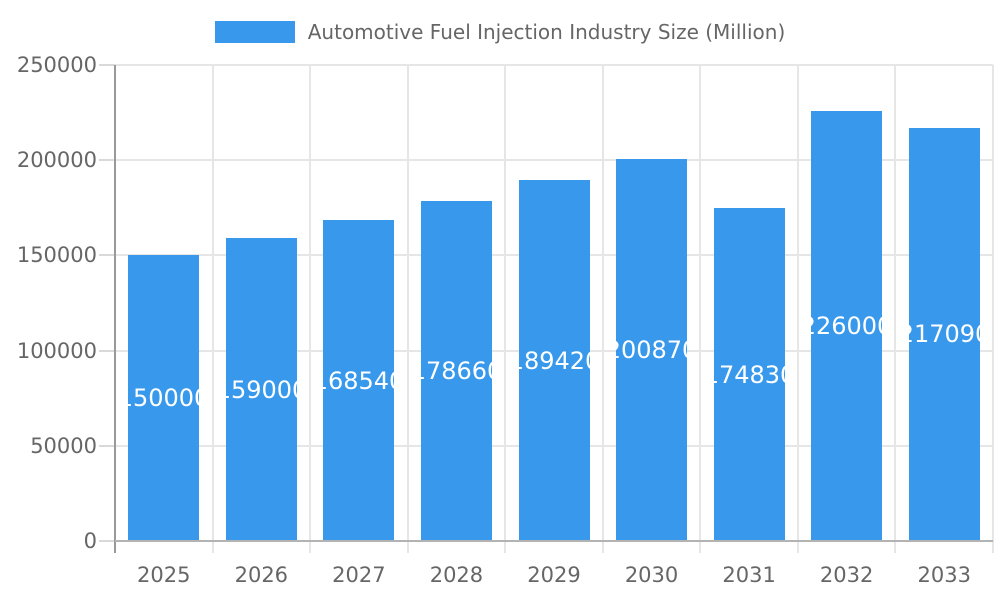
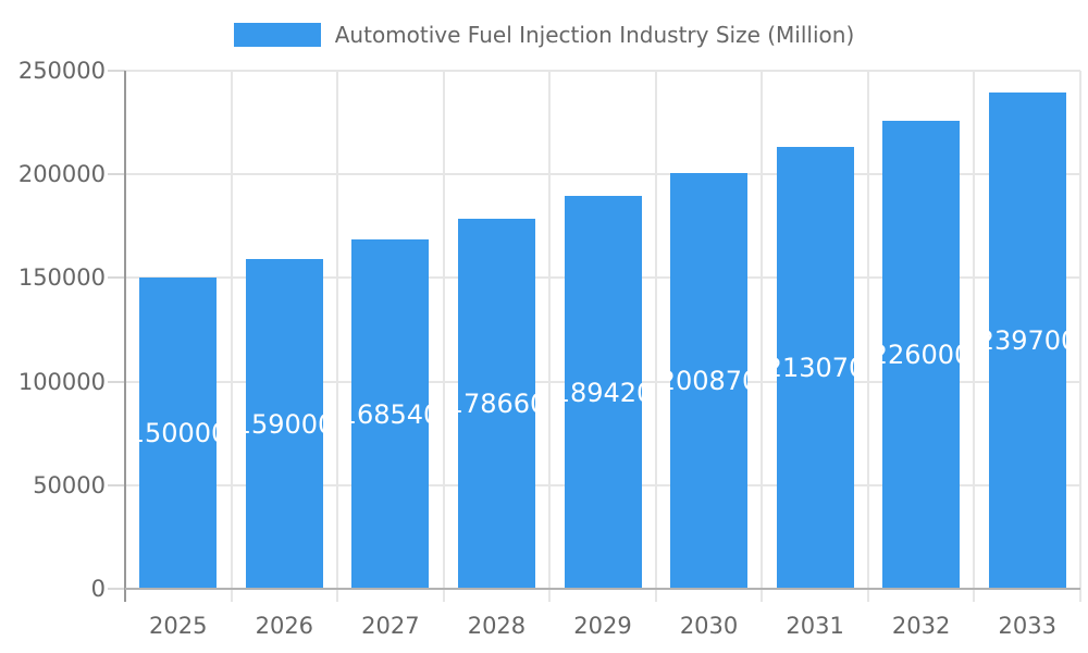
2031: 174830 -> 213070
2033: 217090 -> 239700
